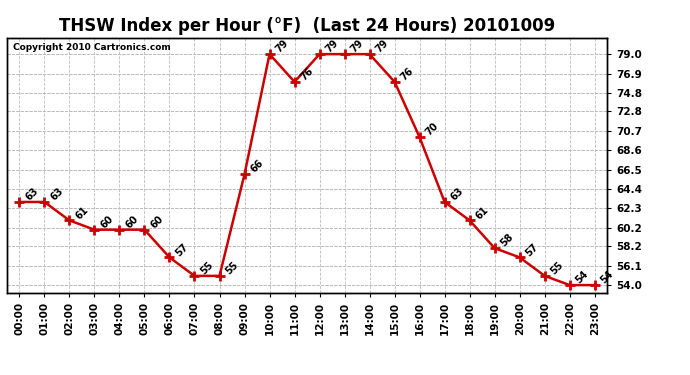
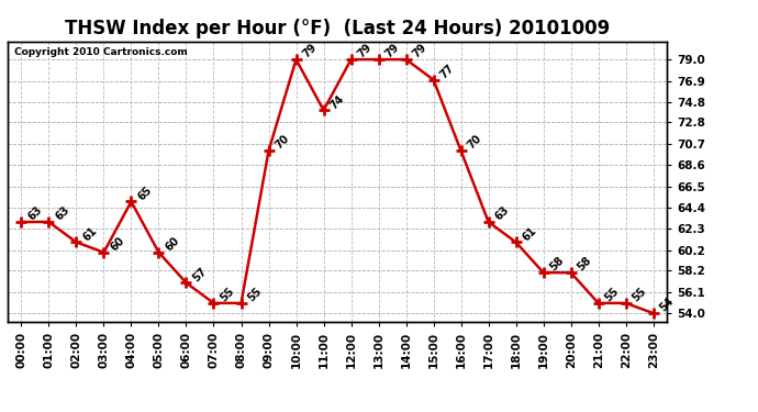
04:00: 60 -> 65
09:00: 66 -> 70
11:00: 76 -> 74
15:00: 76 -> 77
20:00: 57 -> 58
22:00: 54 -> 55
